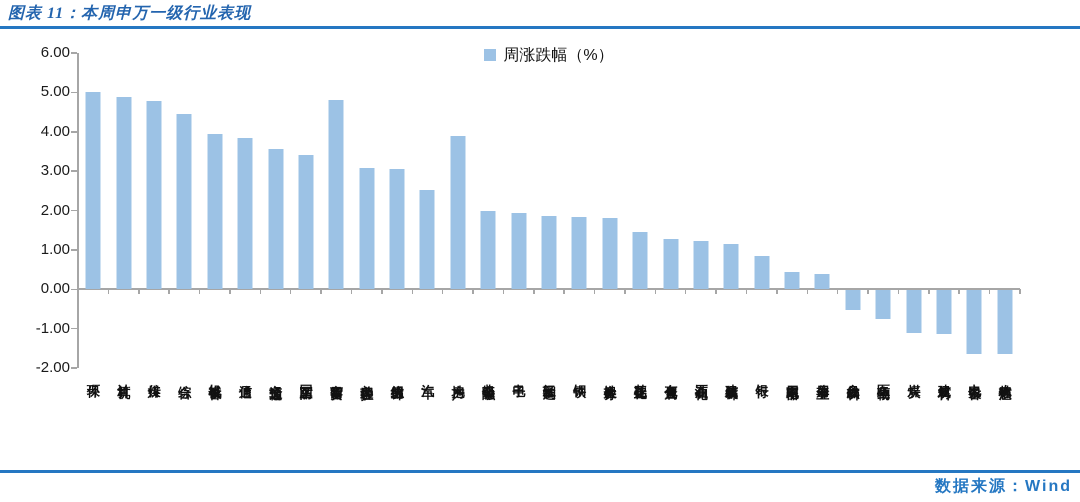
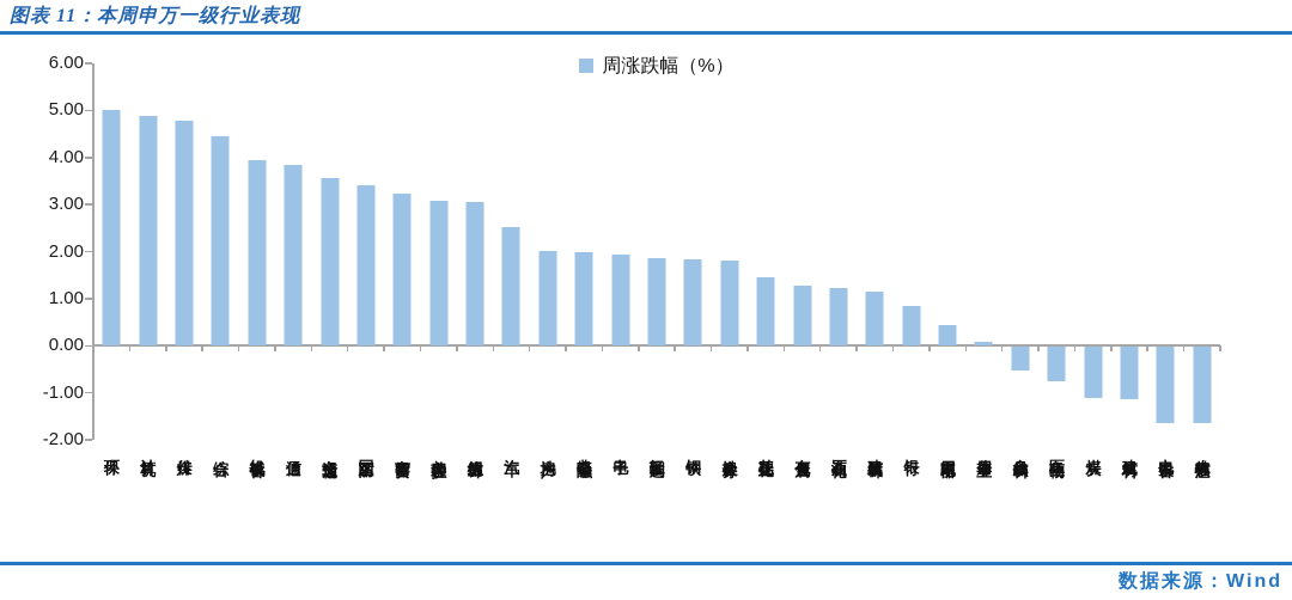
商贸零售: 4.8 -> 3.2
房地产: 3.9 -> 2.0
公用事业: 0.4 -> 0.1
